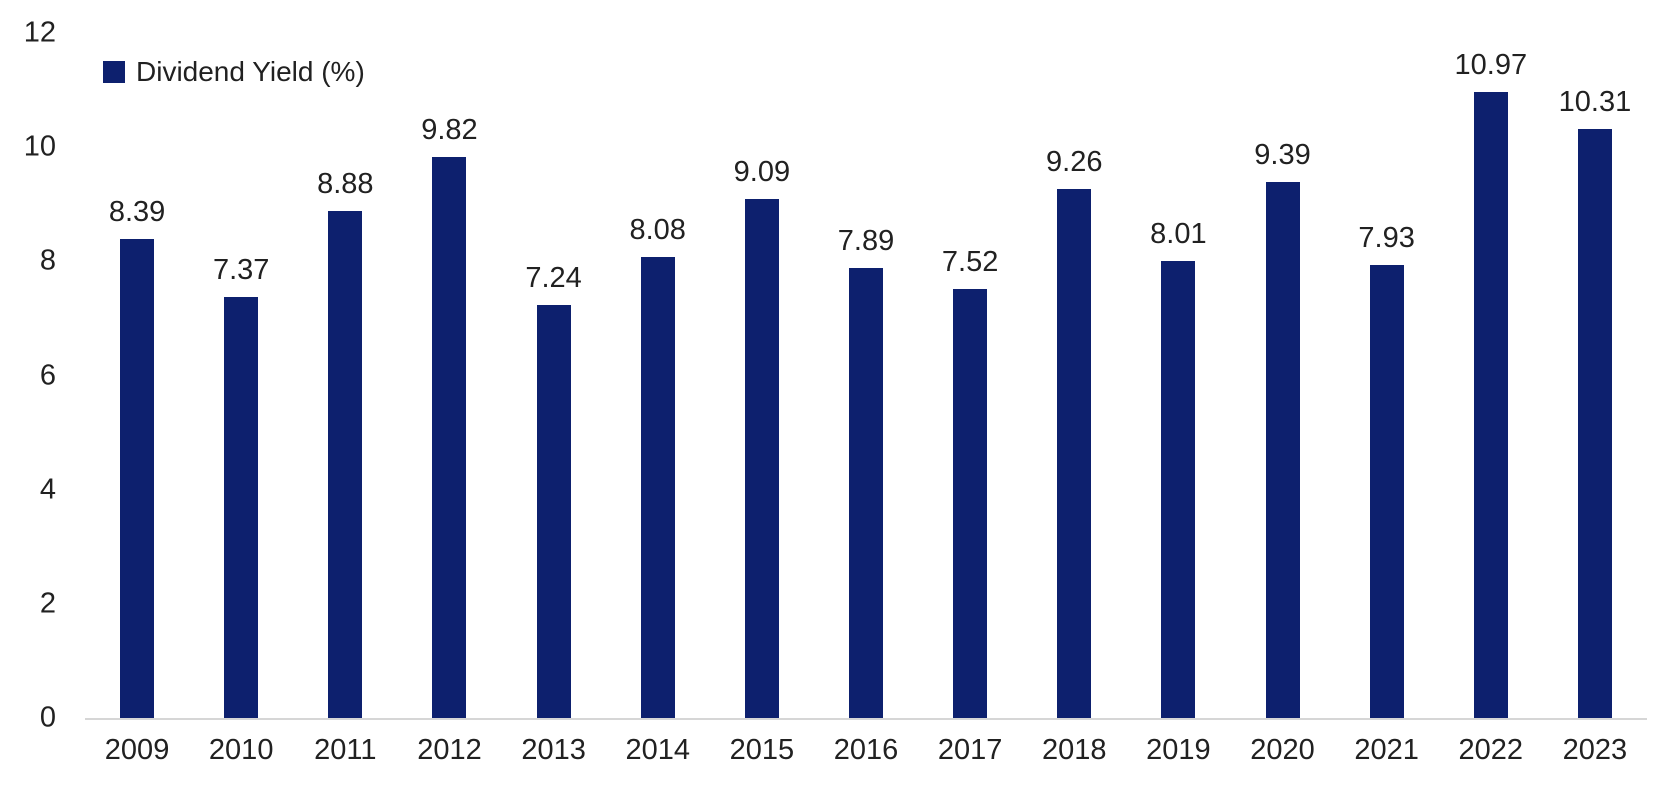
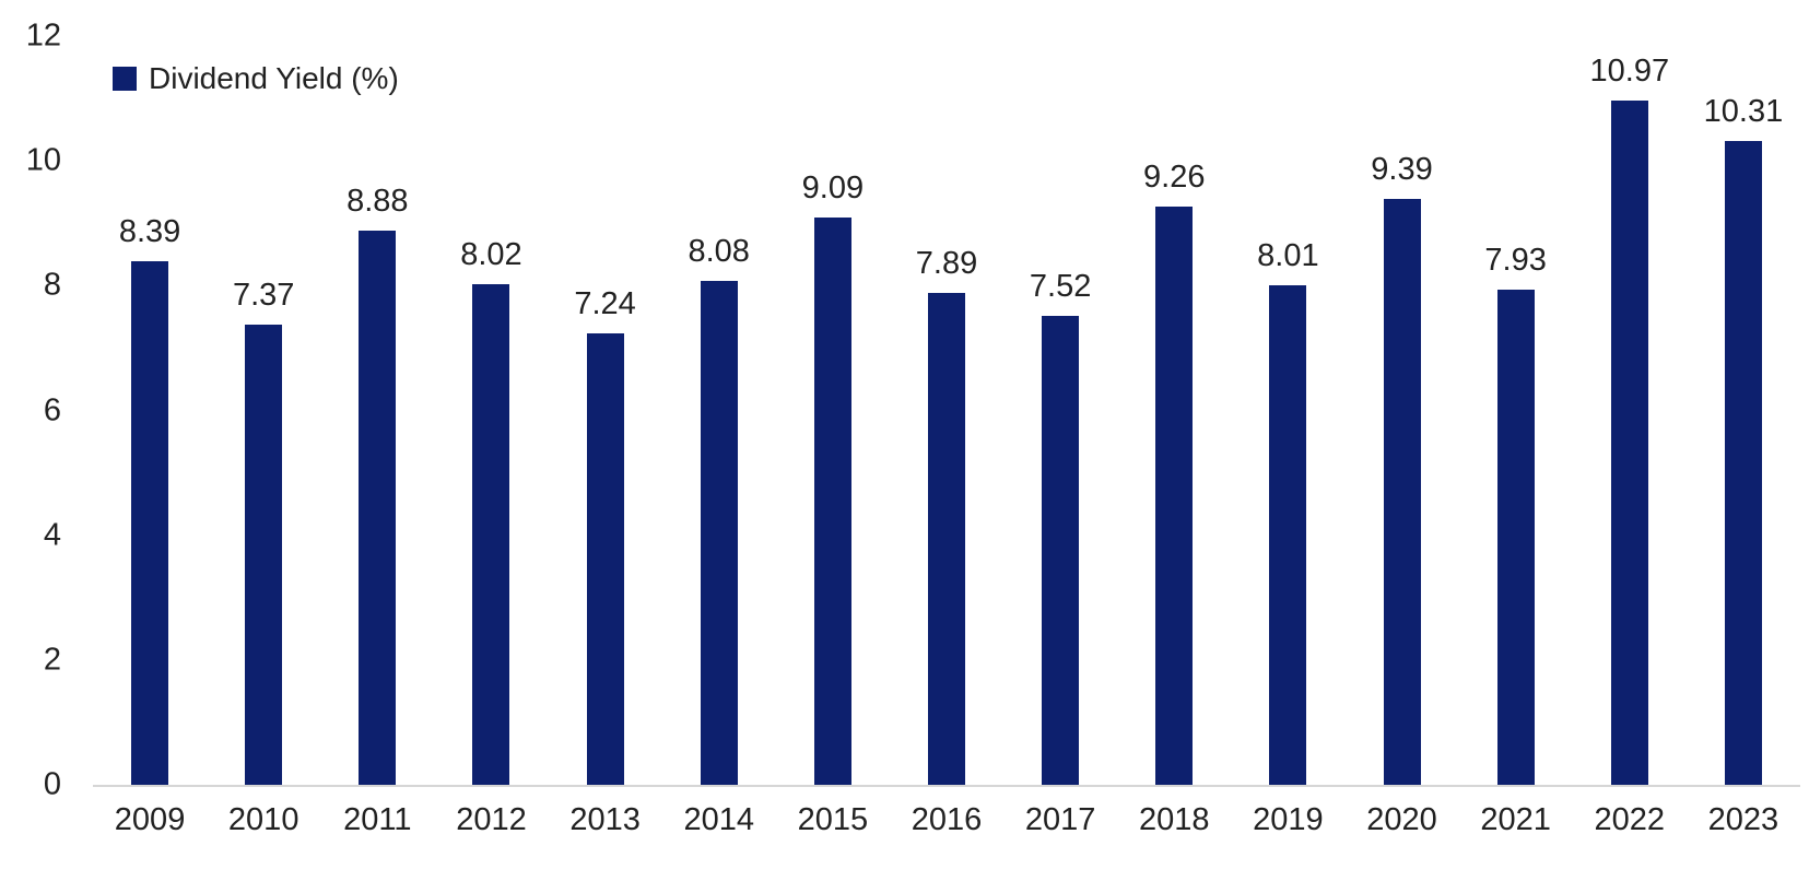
2012: 9.82 -> 8.02
